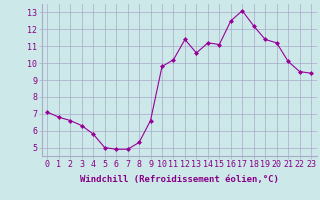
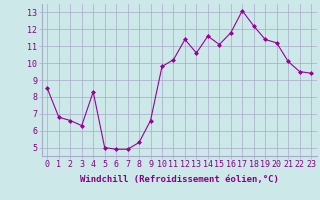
0: 7.1 -> 8.5
4: 5.8 -> 8.3
14: 11.2 -> 11.6
16: 12.5 -> 11.8
